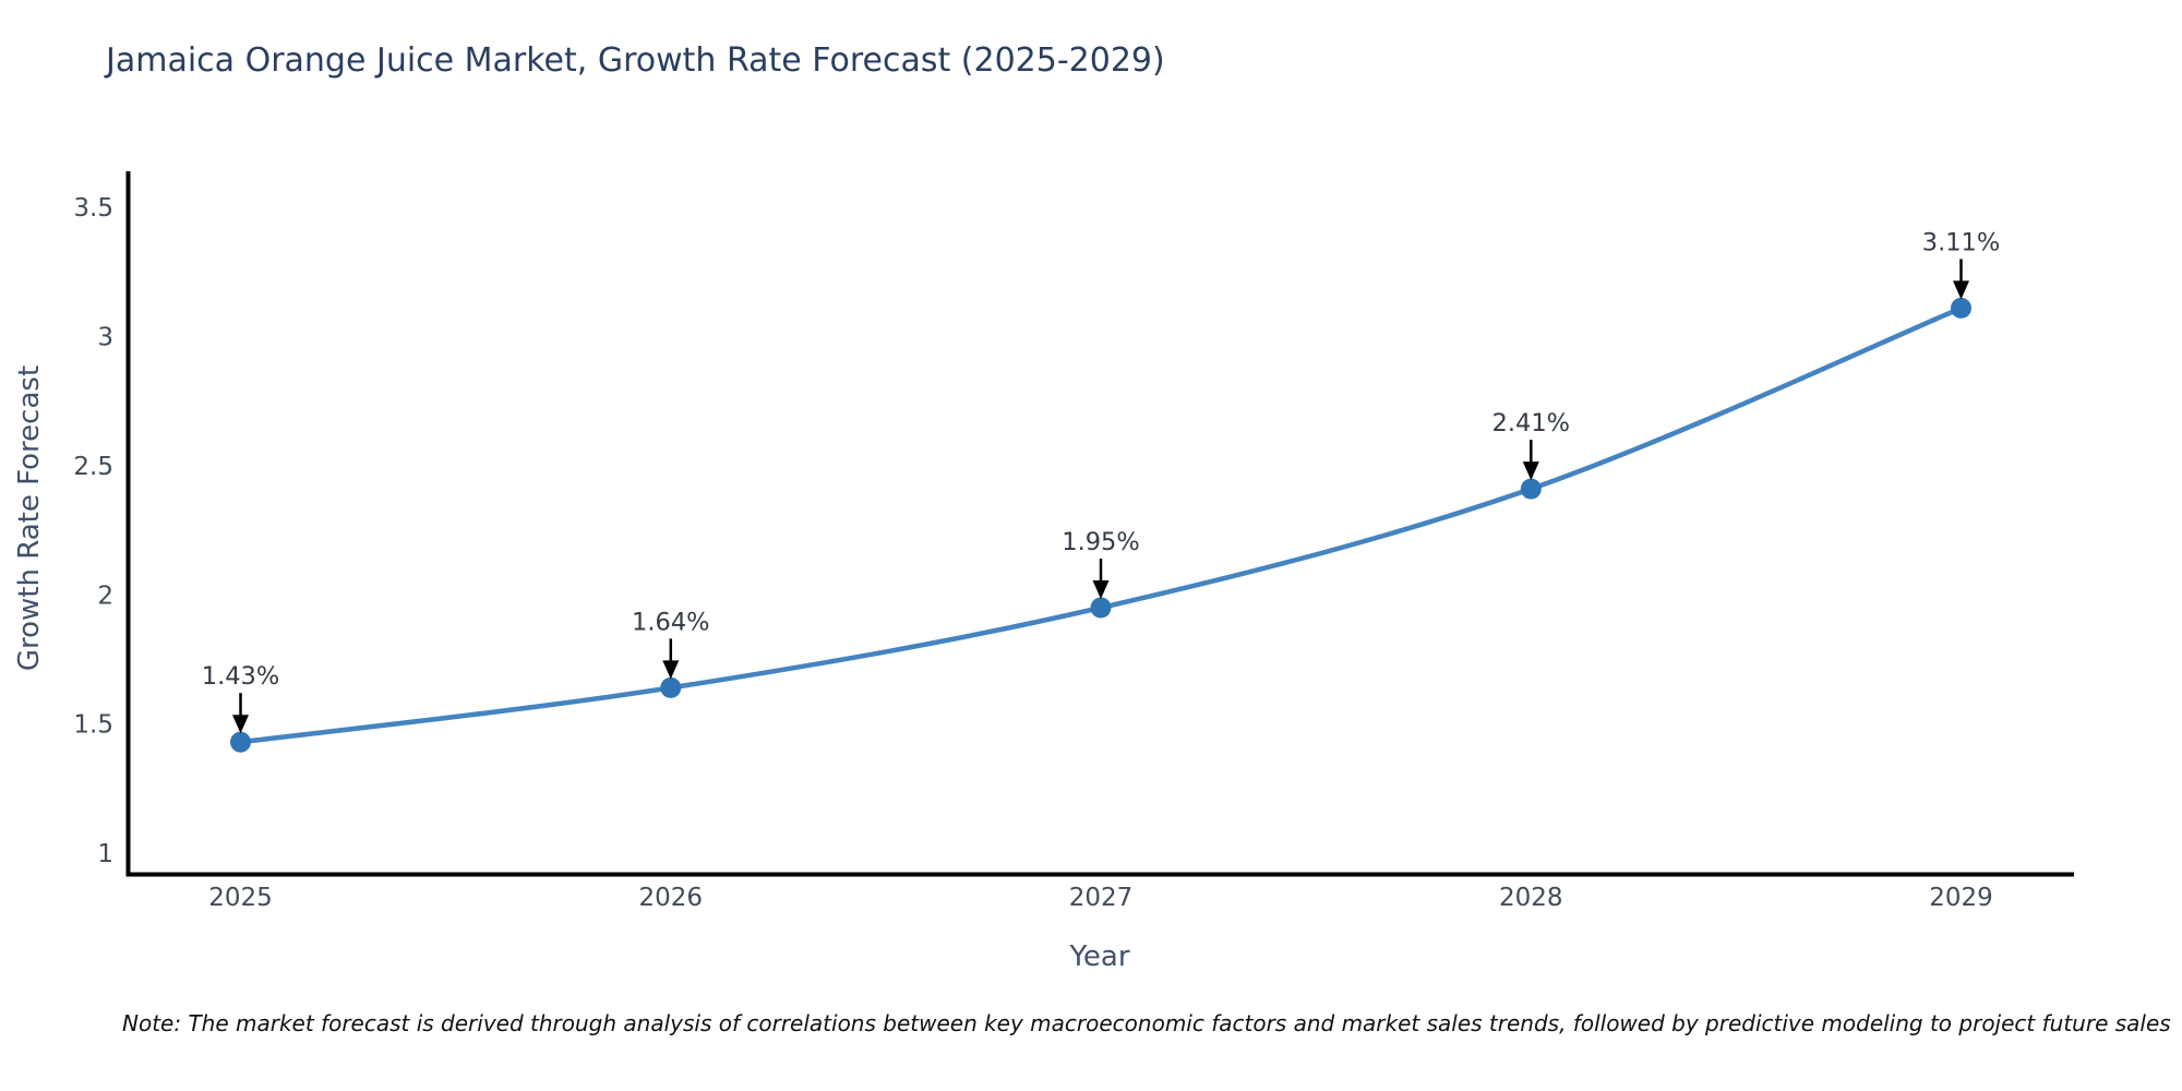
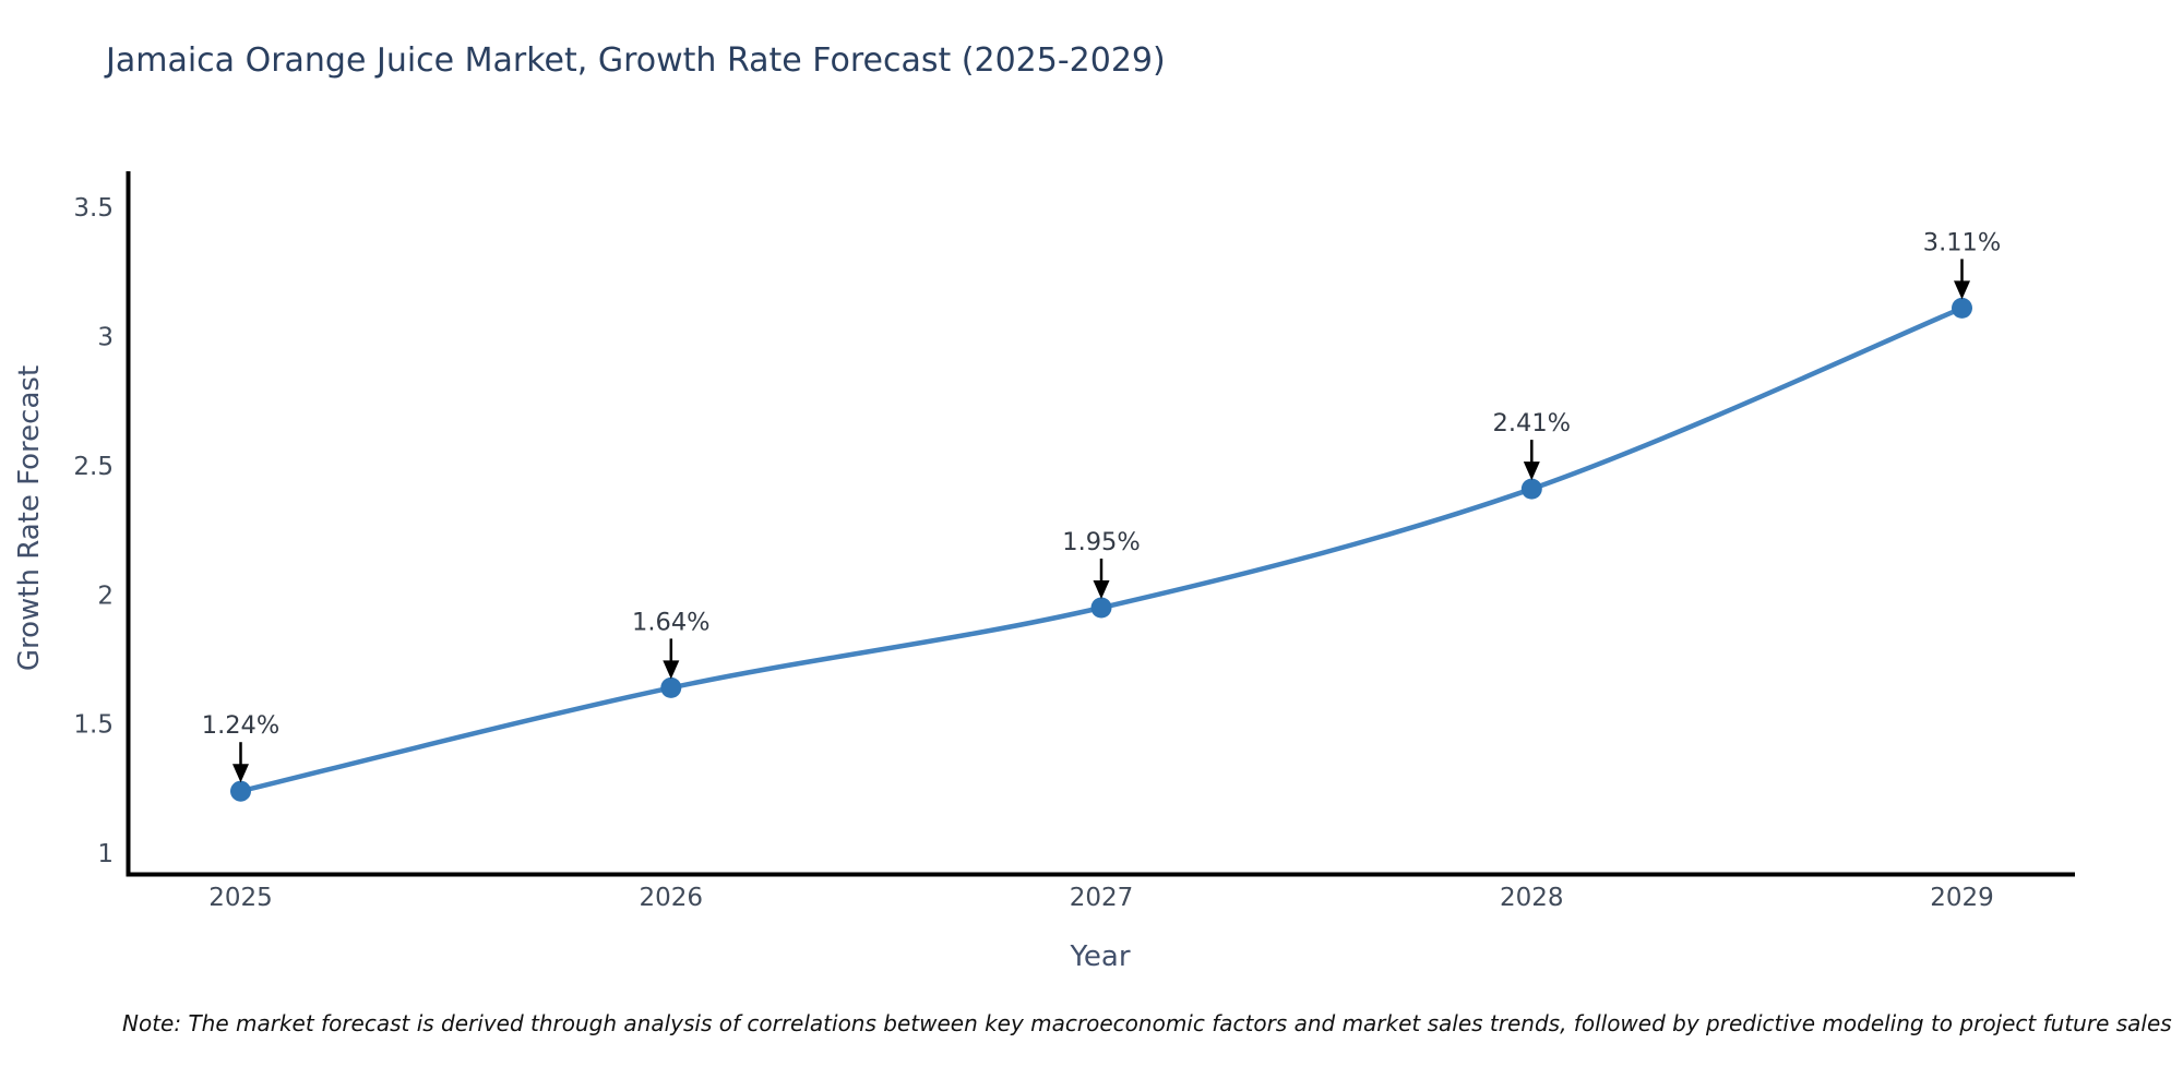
2025: 1.43% -> 1.24%
